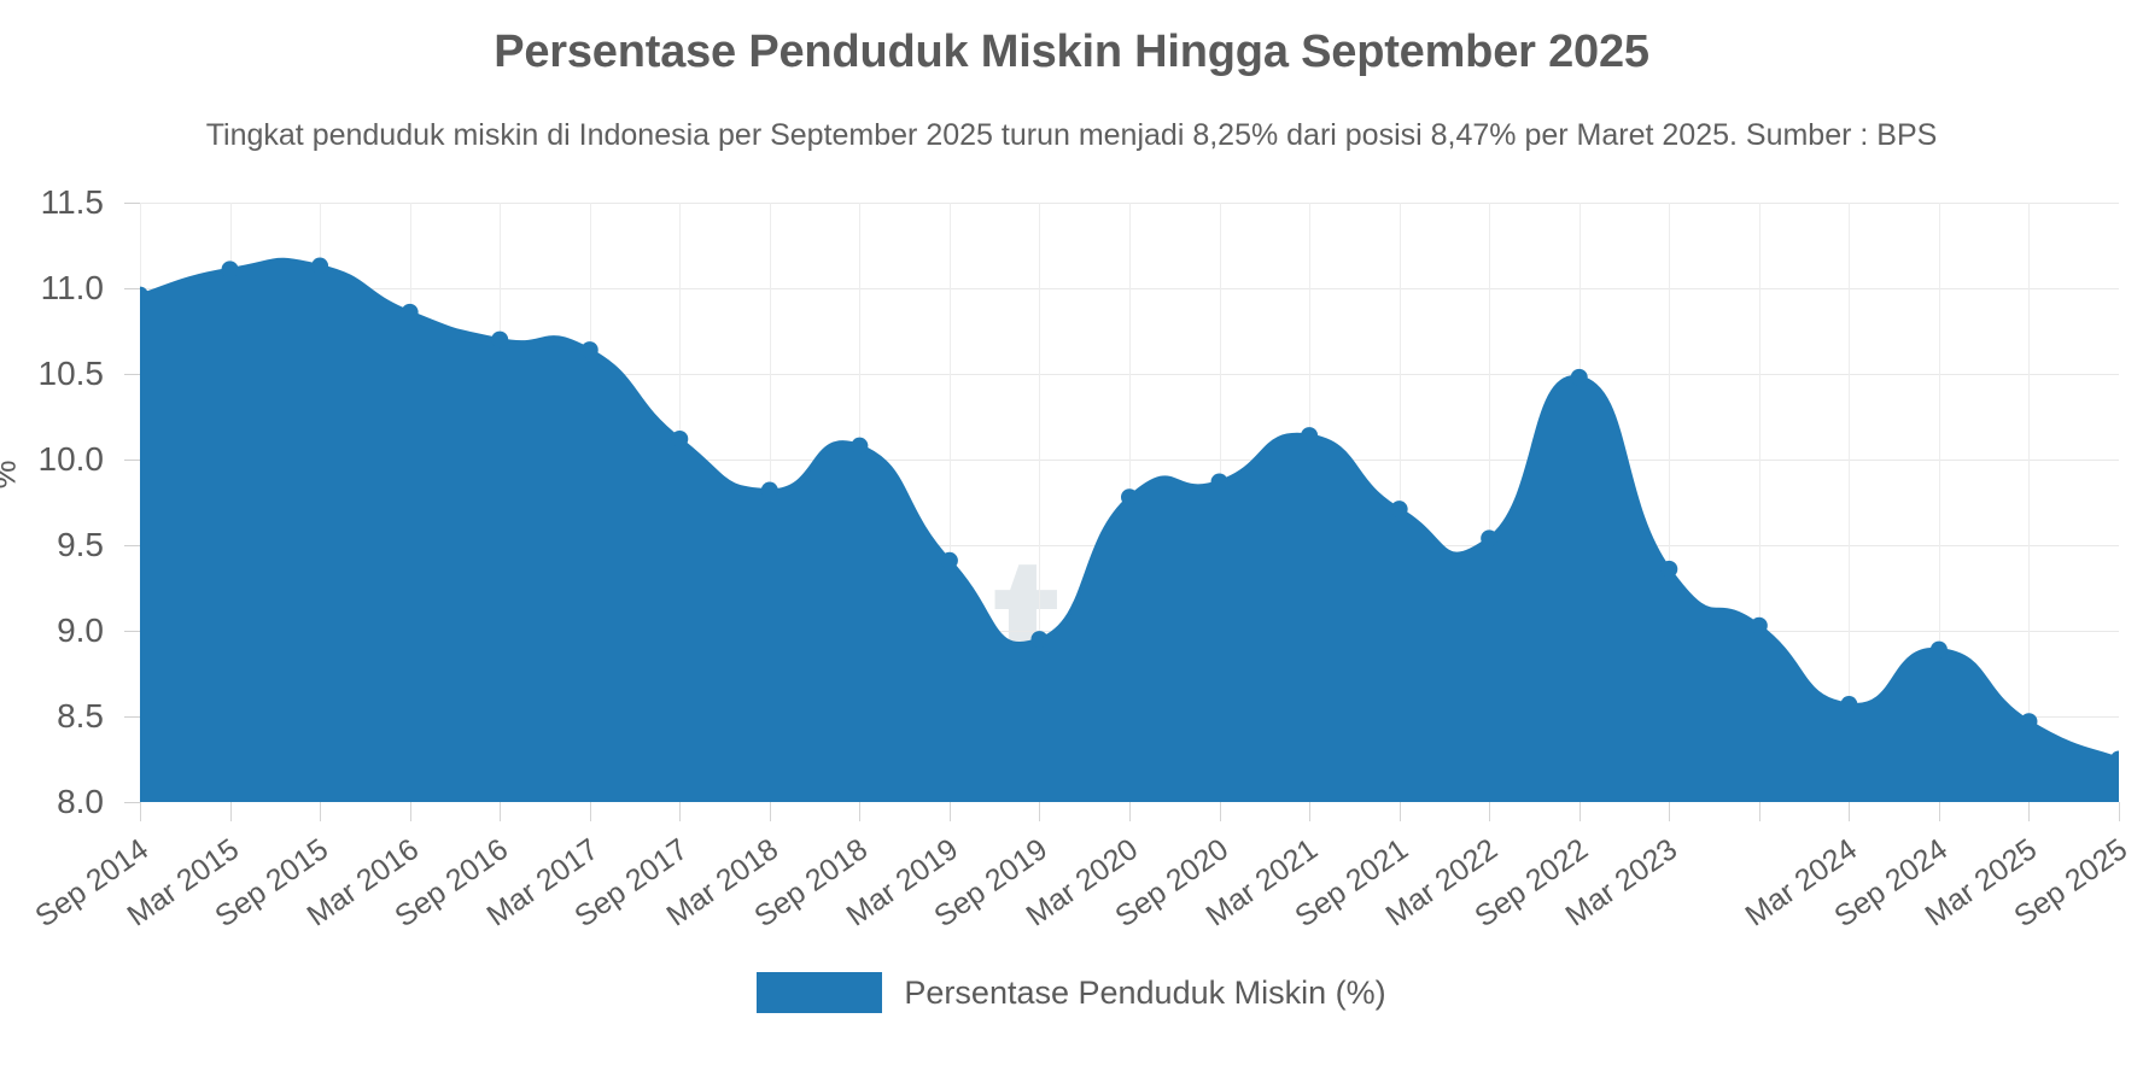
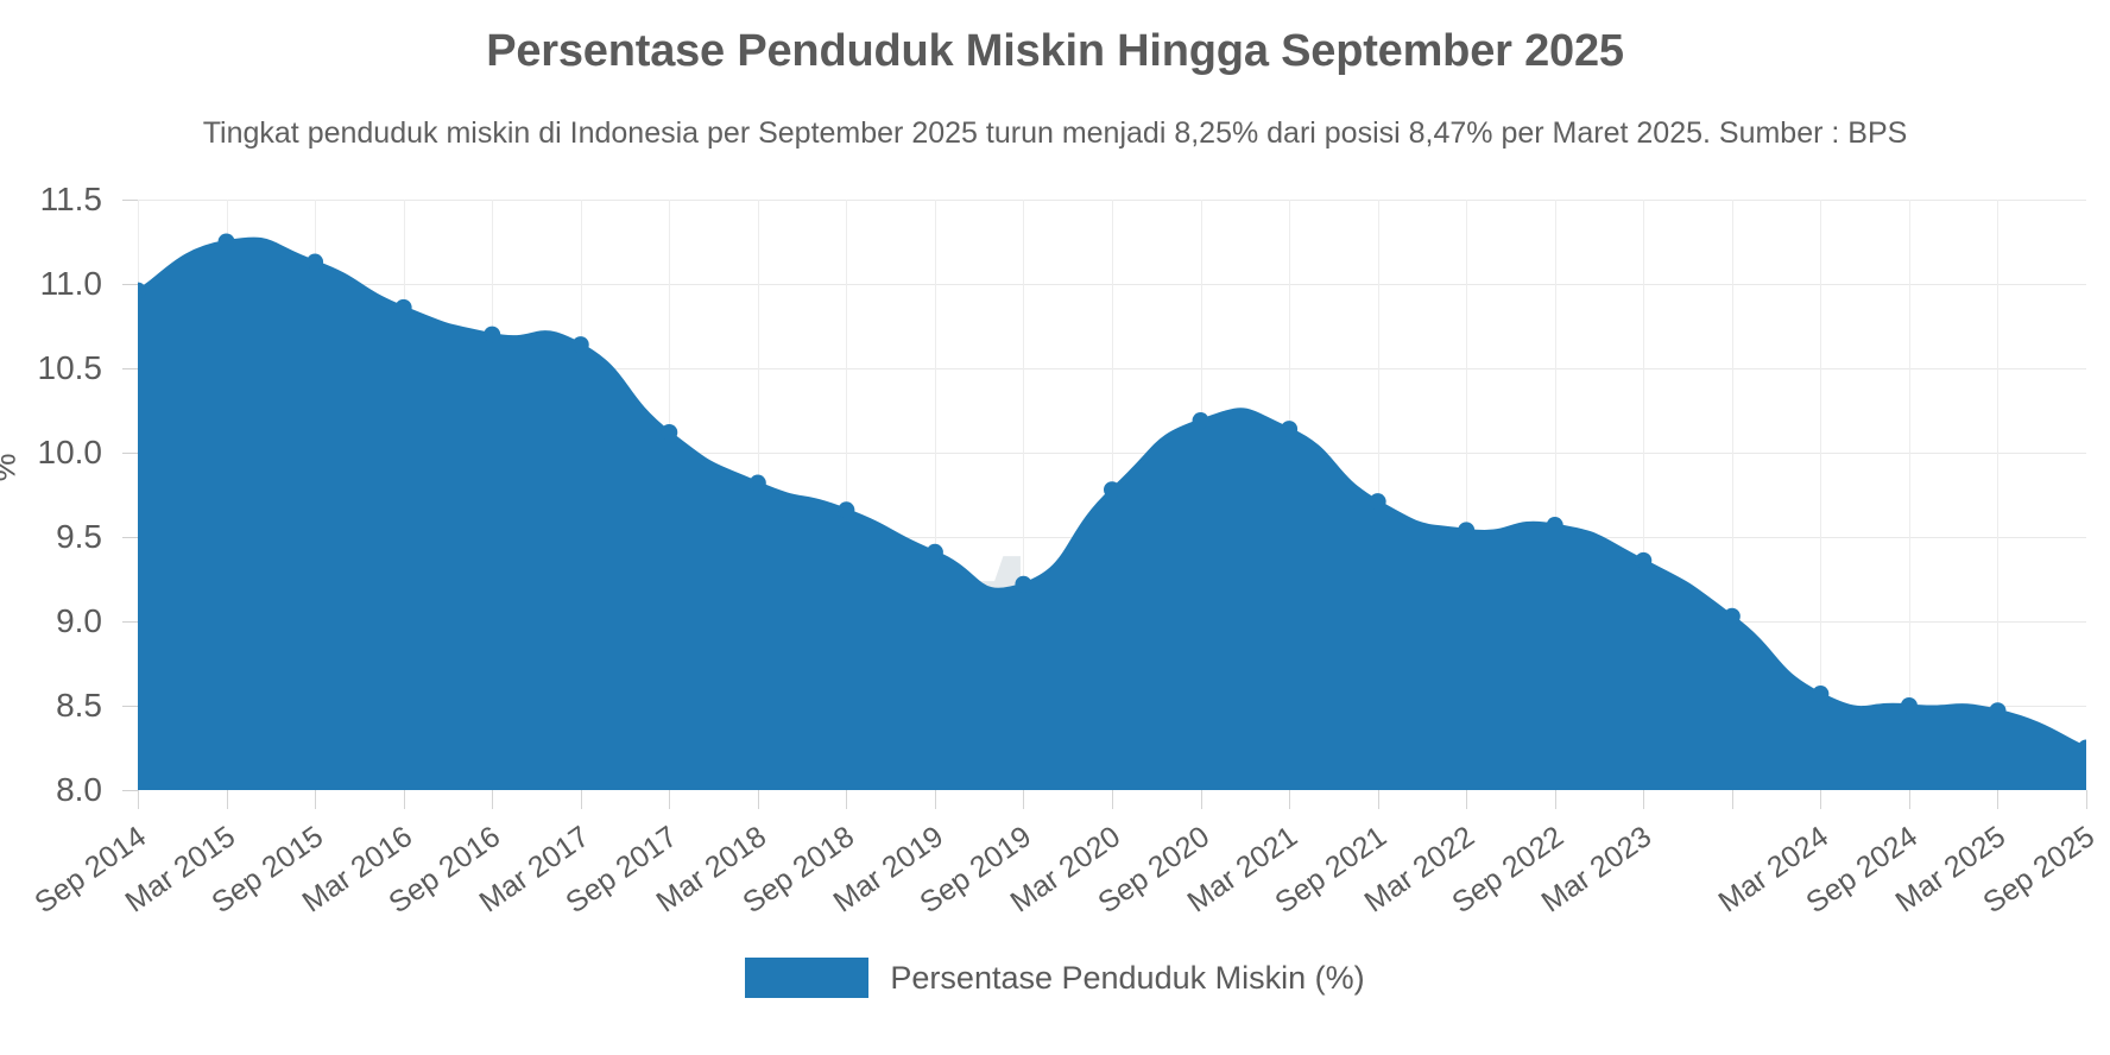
Mar 2015: 11.11 -> 11.25
Sep 2018: 10.08 -> 9.66
Sep 2019: 8.95 -> 9.22
Sep 2020: 9.87 -> 10.19
Sep 2022: 10.48 -> 9.57
Sep 2024: 8.89 -> 8.50
